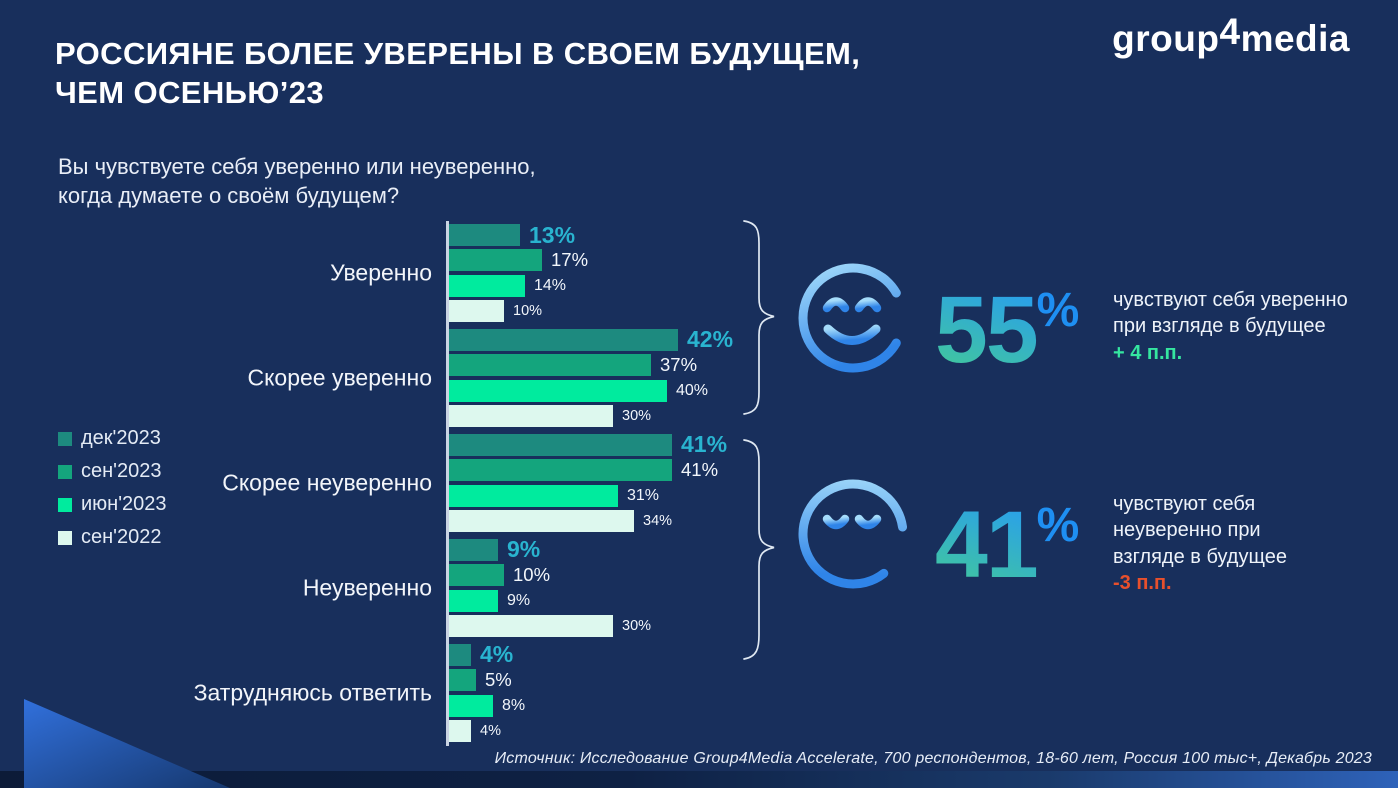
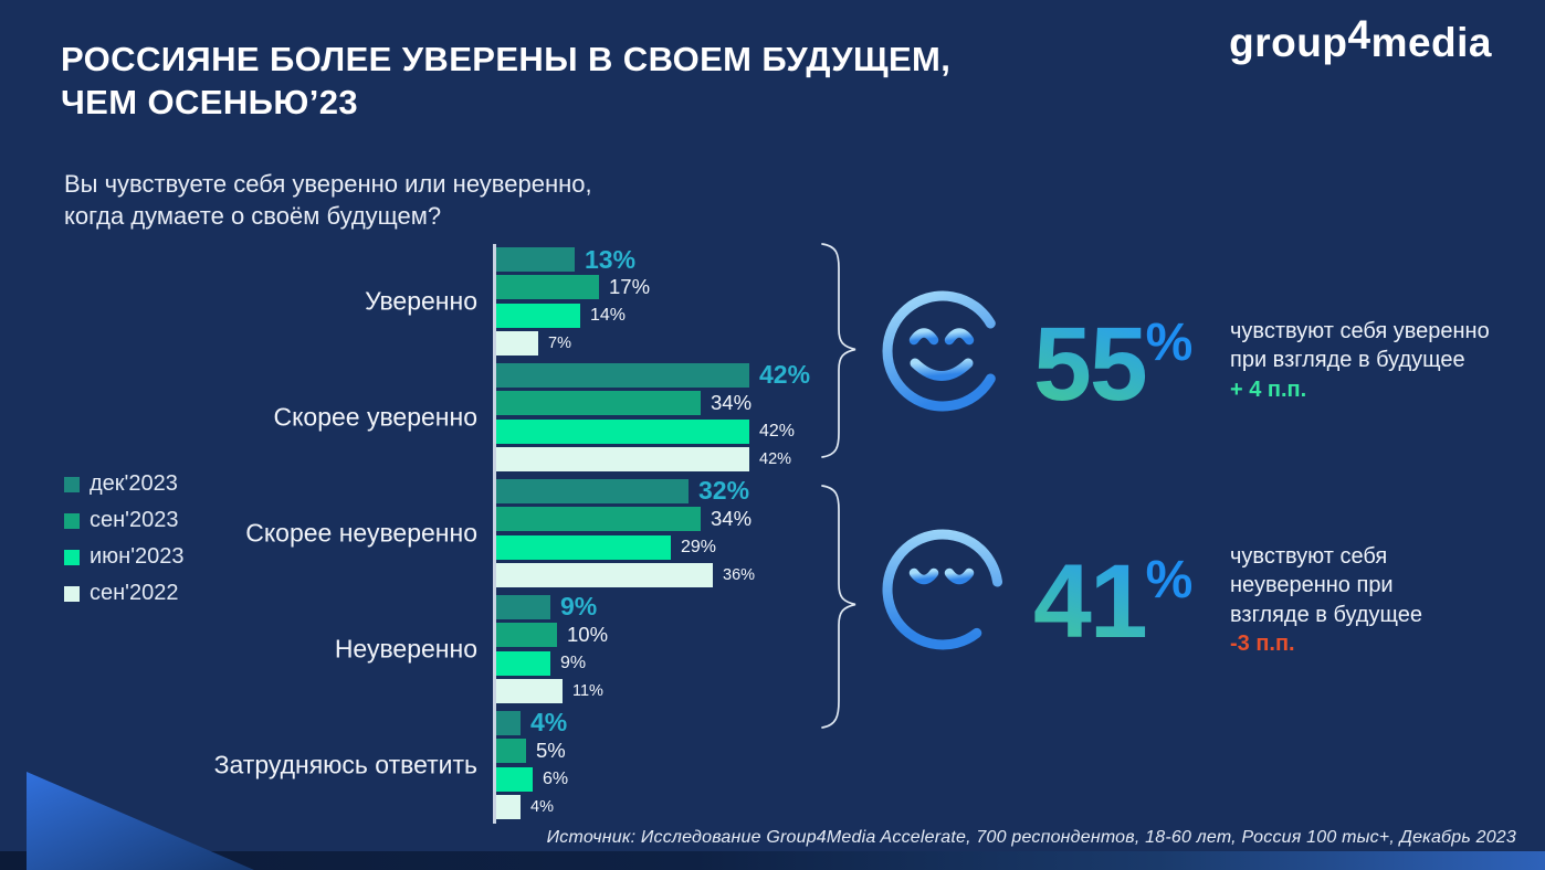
сен'2022/Уверенно: 10% -> 7%
сен'2023/Скорее уверенно: 37% -> 34%
июн'2023/Скорее уверенно: 40% -> 42%
сен'2022/Скорее уверенно: 30% -> 42%
дек'2023/Скорее неуверенно: 41% -> 32%
сен'2023/Скорее неуверенно: 41% -> 34%
июн'2023/Скорее неуверенно: 31% -> 29%
сен'2022/Скорее неуверенно: 34% -> 36%
сен'2022/Неуверенно: 30% -> 11%
июн'2023/Затрудняюсь ответить: 8% -> 6%
